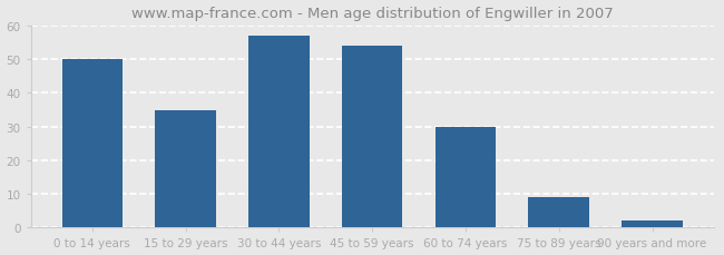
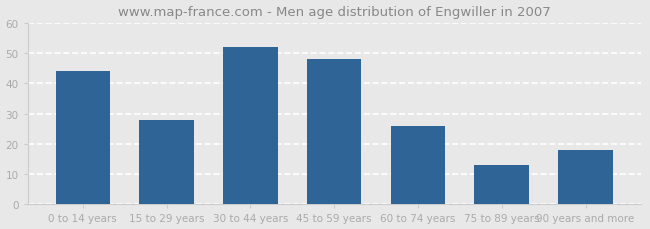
0 to 14 years: 50 -> 44
15 to 29 years: 35 -> 28
30 to 44 years: 57 -> 52
45 to 59 years: 54 -> 48
60 to 74 years: 30 -> 26
75 to 89 years: 9 -> 13
90 years and more: 2 -> 18
